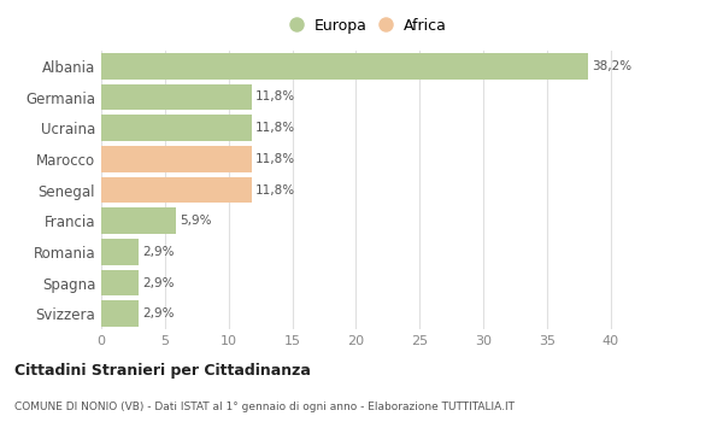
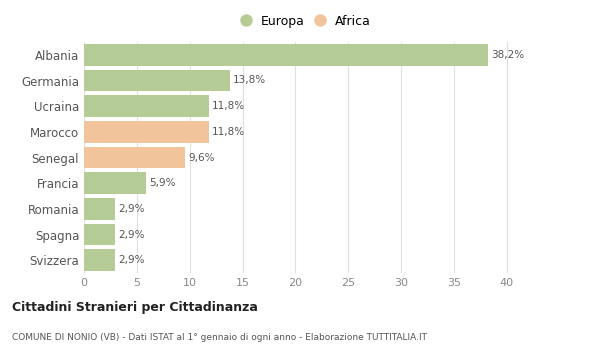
Germania: 11,8% -> 13,8%
Senegal: 11,8% -> 9,6%
